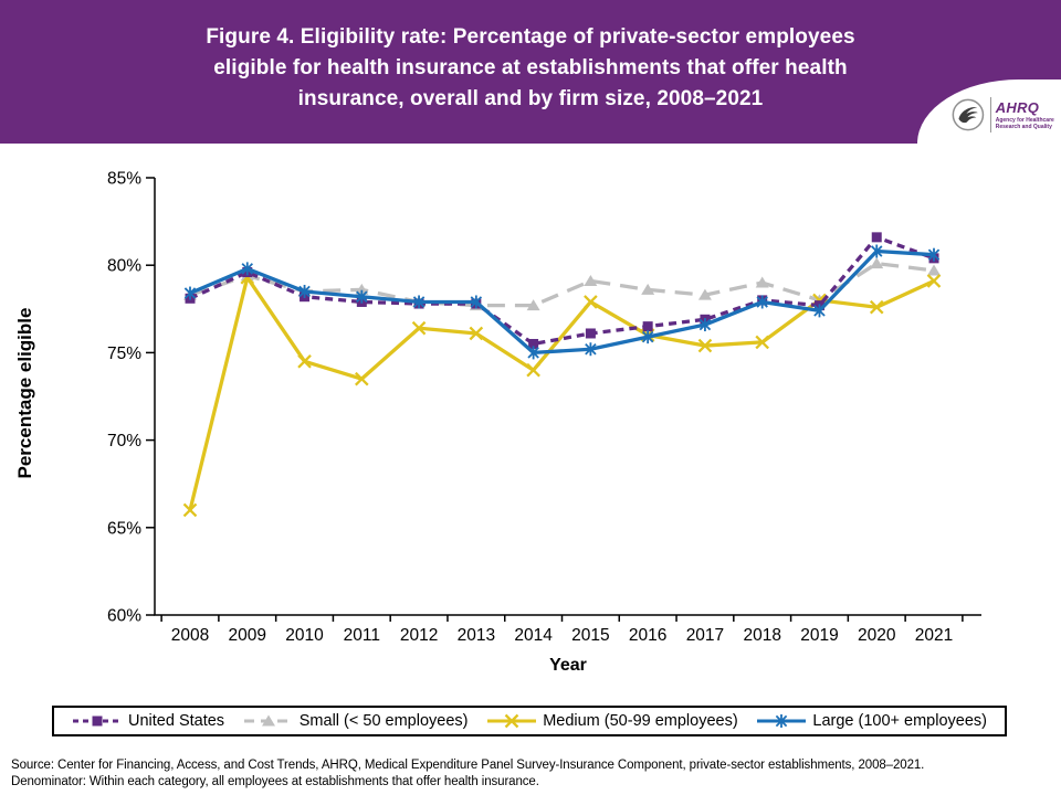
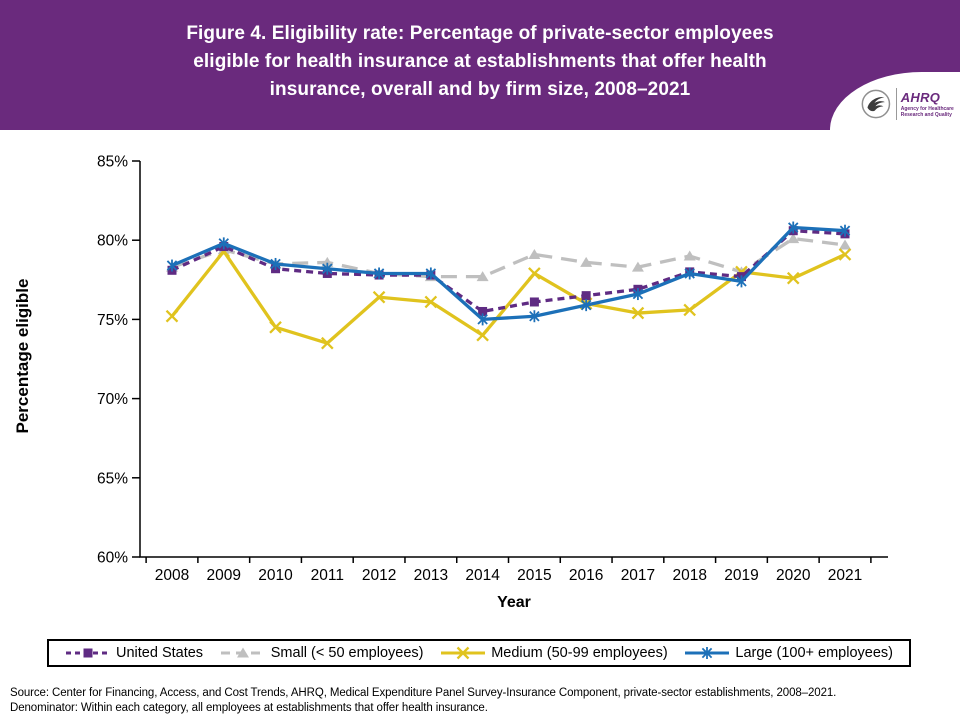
Medium (50-99 employees)/2008: 66.0% -> 75.2%
United States/2020: 81.6% -> 80.6%
